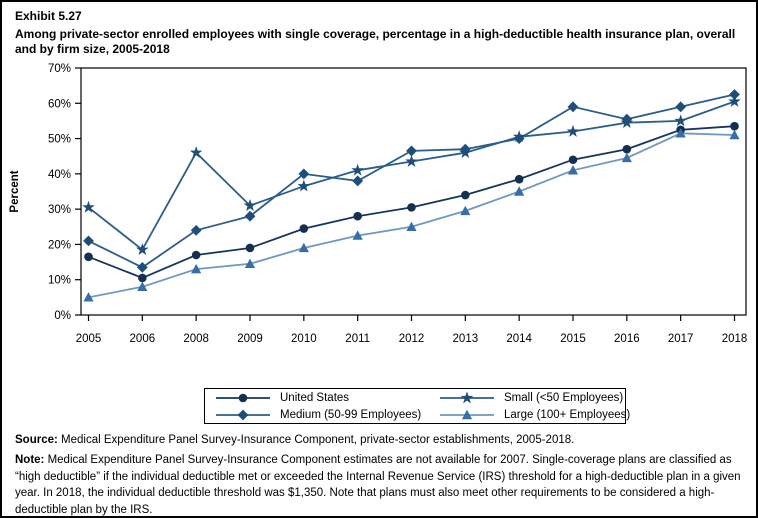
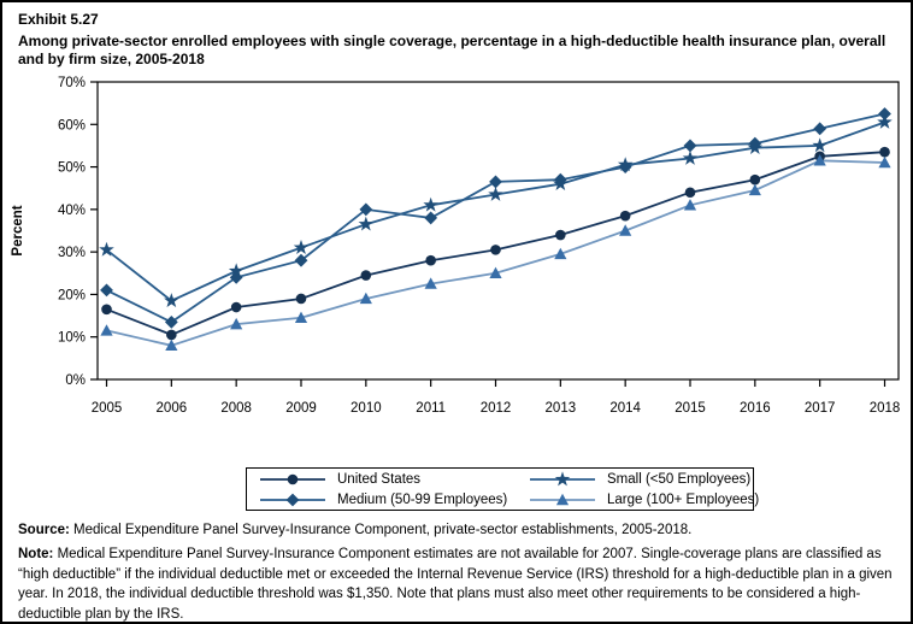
Large (100+ Employees)/2005: 5% -> 12%
Small (<50 Employees)/2008: 46% -> 26%
Medium (50-99 Employees)/2015: 59% -> 55%
